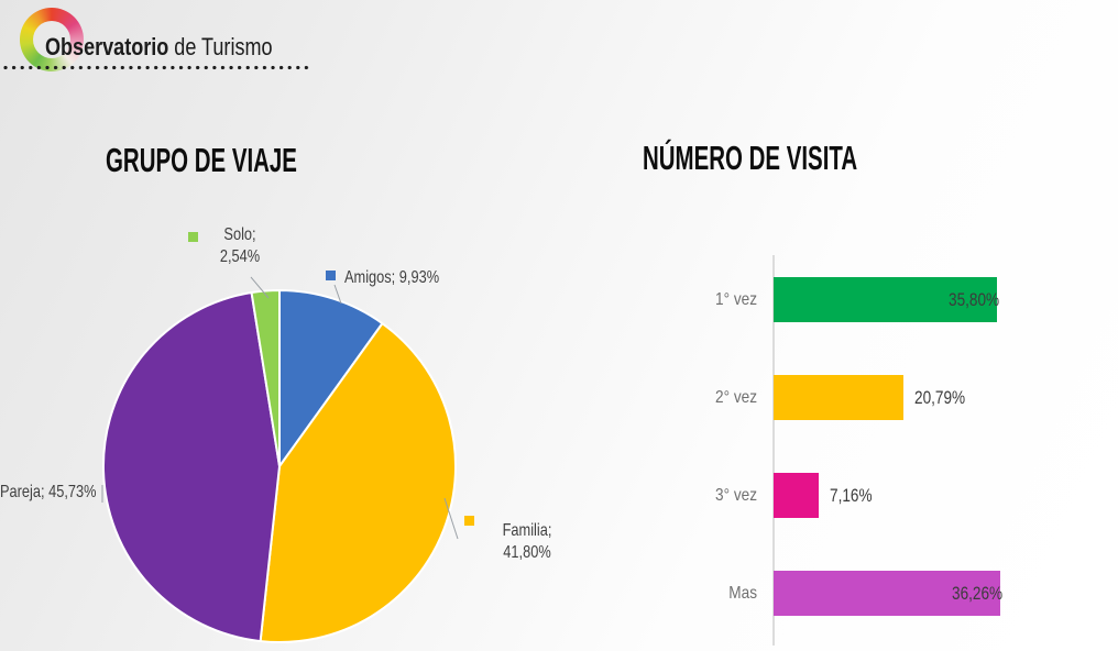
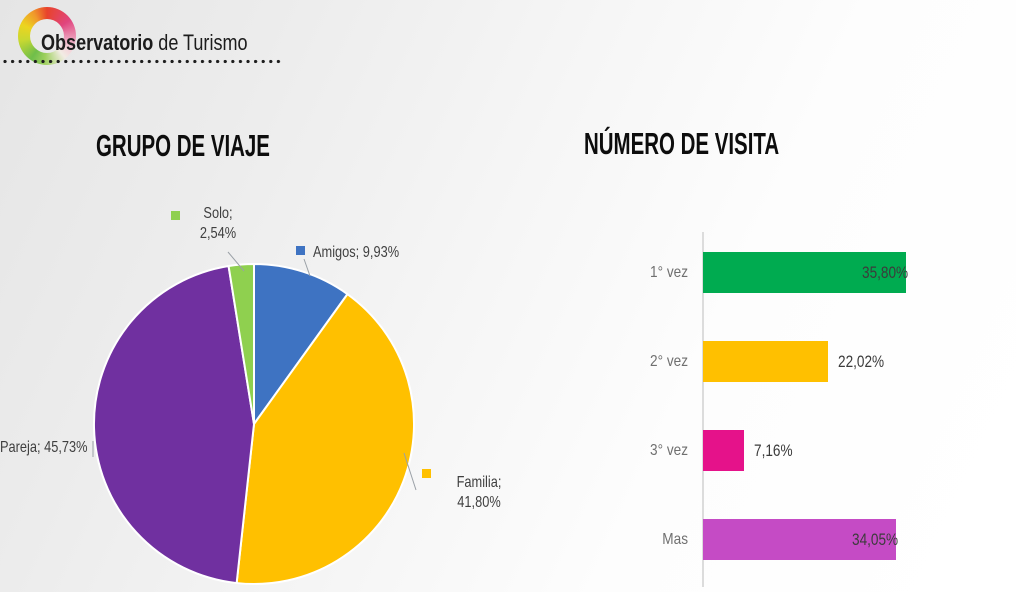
NÚMERO DE VISITA/2° vez: 20,79% -> 22,02%
NÚMERO DE VISITA/Mas: 36,26% -> 34,05%
